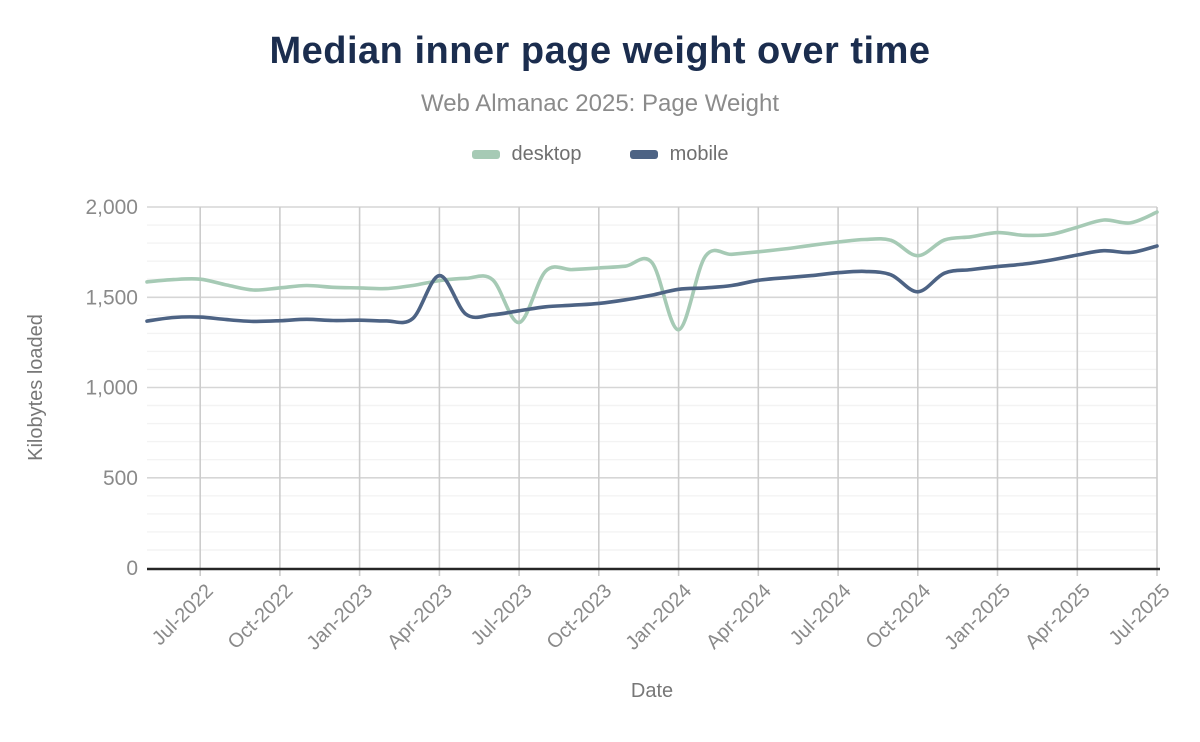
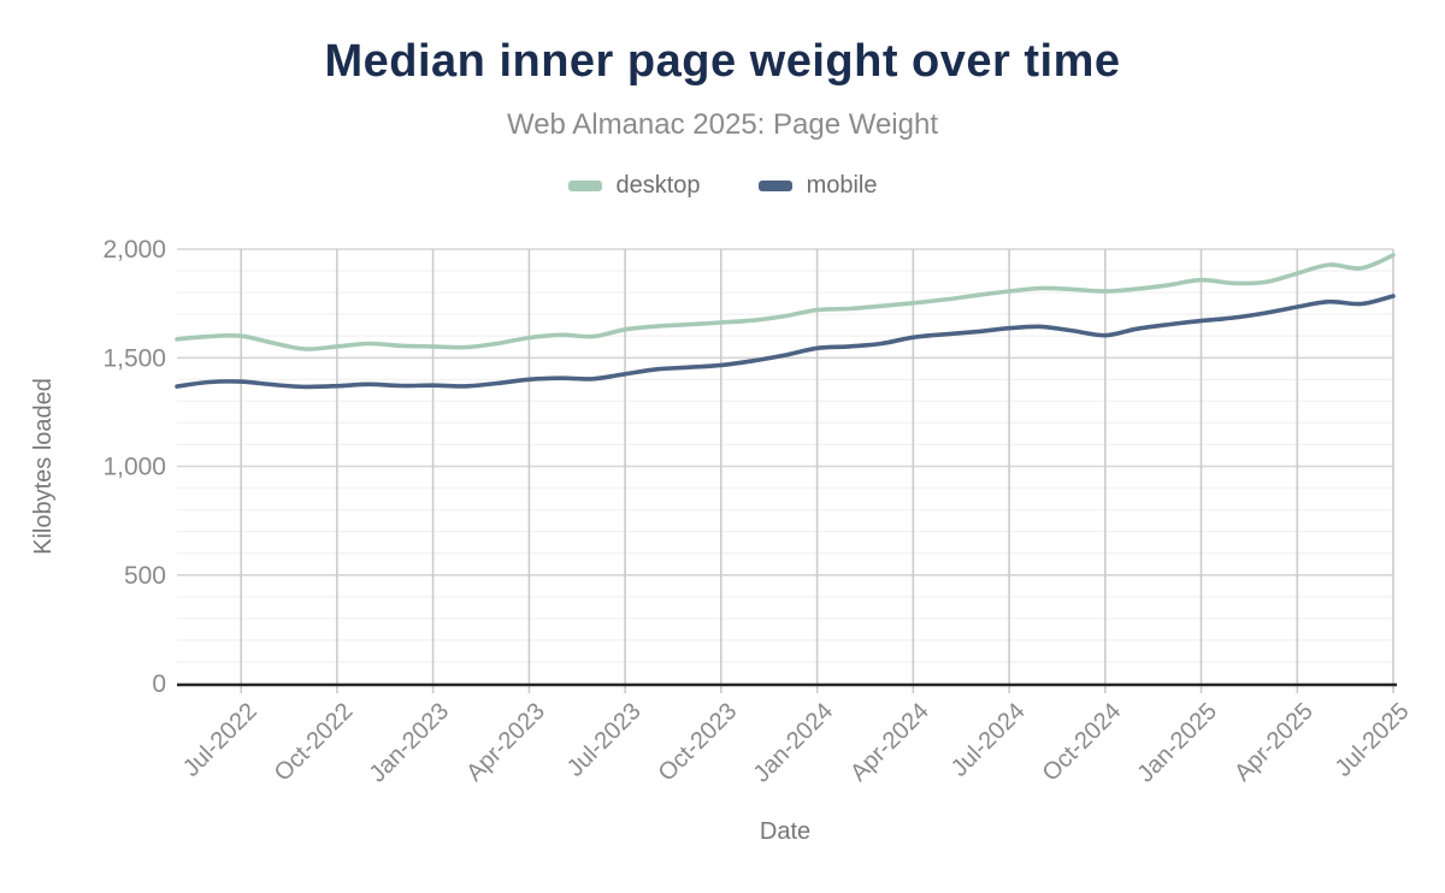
mobile/Apr-2023: 1620 -> 1400
desktop/Jul-2023: 1360 -> 1630
desktop/Jan-2024: 1320 -> 1720
desktop/Oct-2024: 1730 -> 1810
mobile/Oct-2024: 1530 -> 1600
